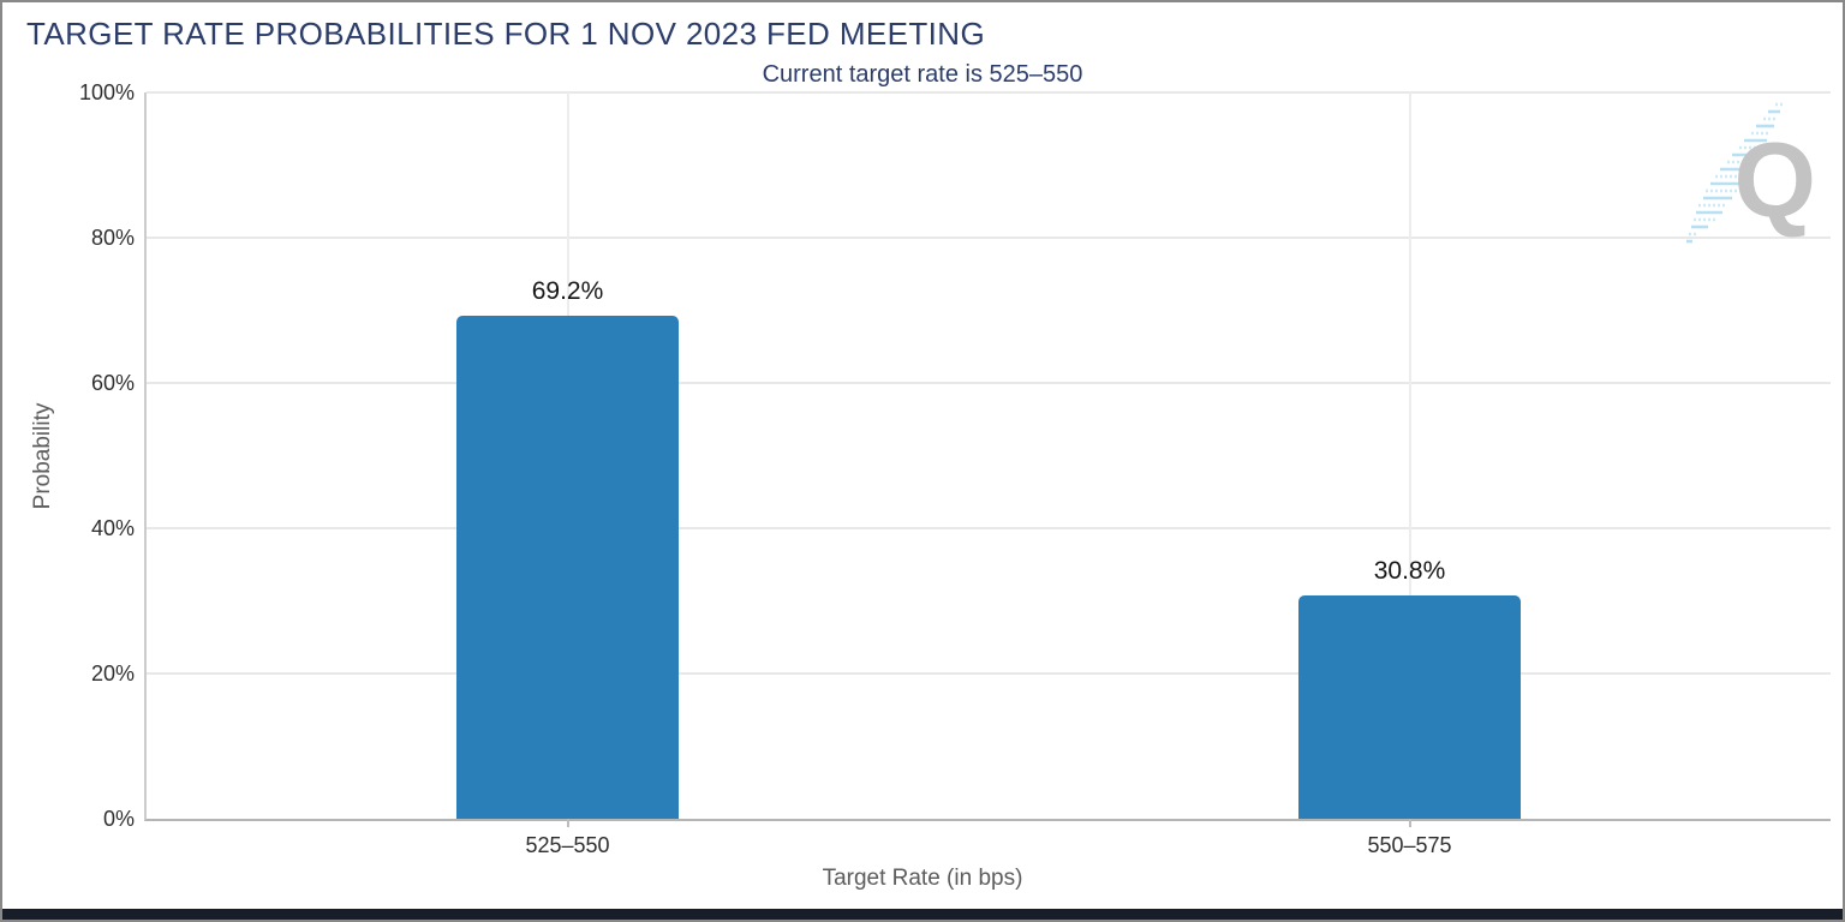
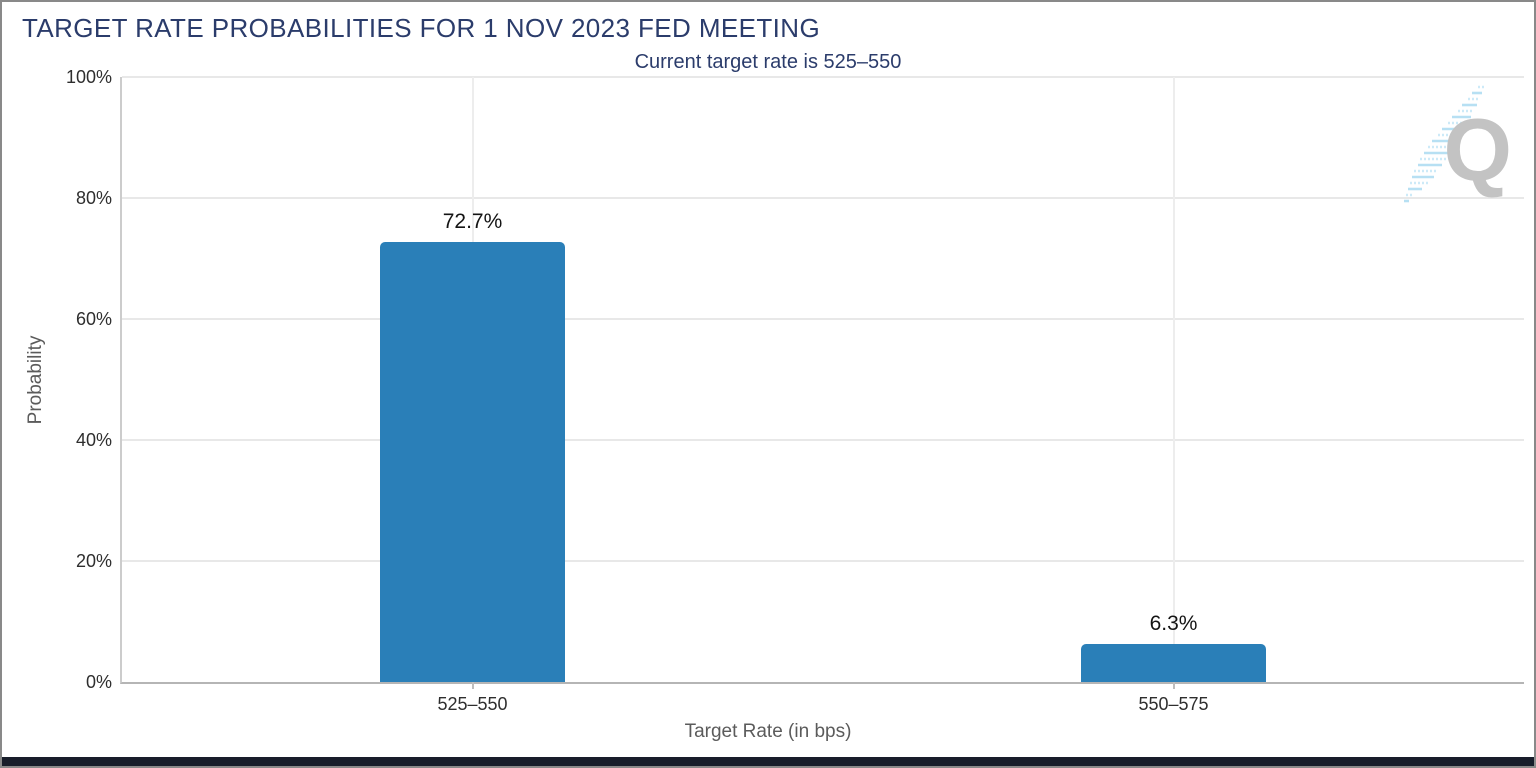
525–550: 69.2% -> 72.7%
550–575: 30.8% -> 6.3%
